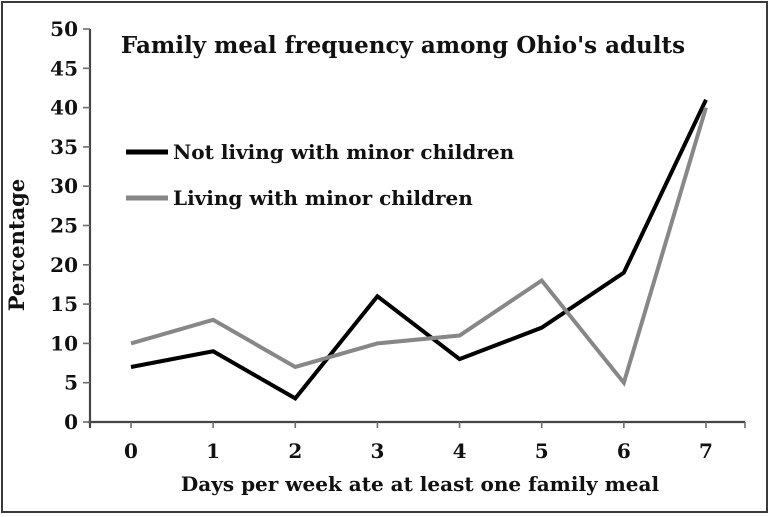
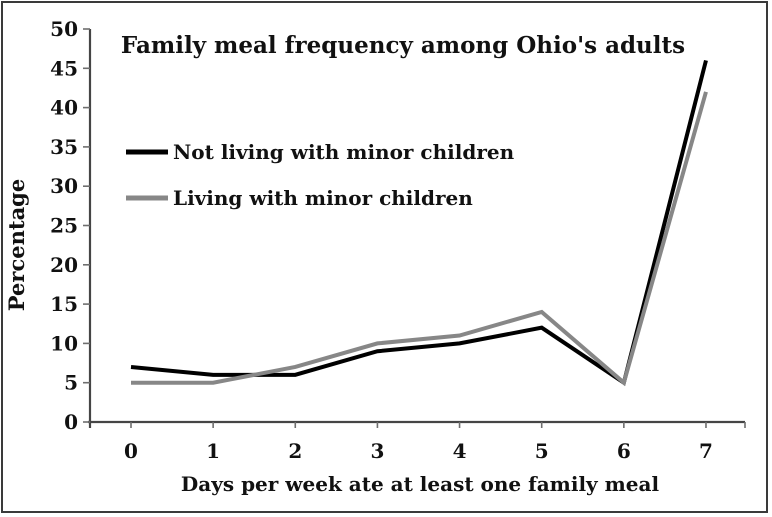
Living with minor children/0: 10 -> 5
Not living with minor children/1: 9 -> 6
Living with minor children/1: 13 -> 5
Not living with minor children/2: 3 -> 6
Not living with minor children/3: 16 -> 9
Not living with minor children/4: 8 -> 10
Living with minor children/5: 18 -> 14
Not living with minor children/6: 19 -> 5
Not living with minor children/7: 41 -> 46
Living with minor children/7: 40 -> 42
